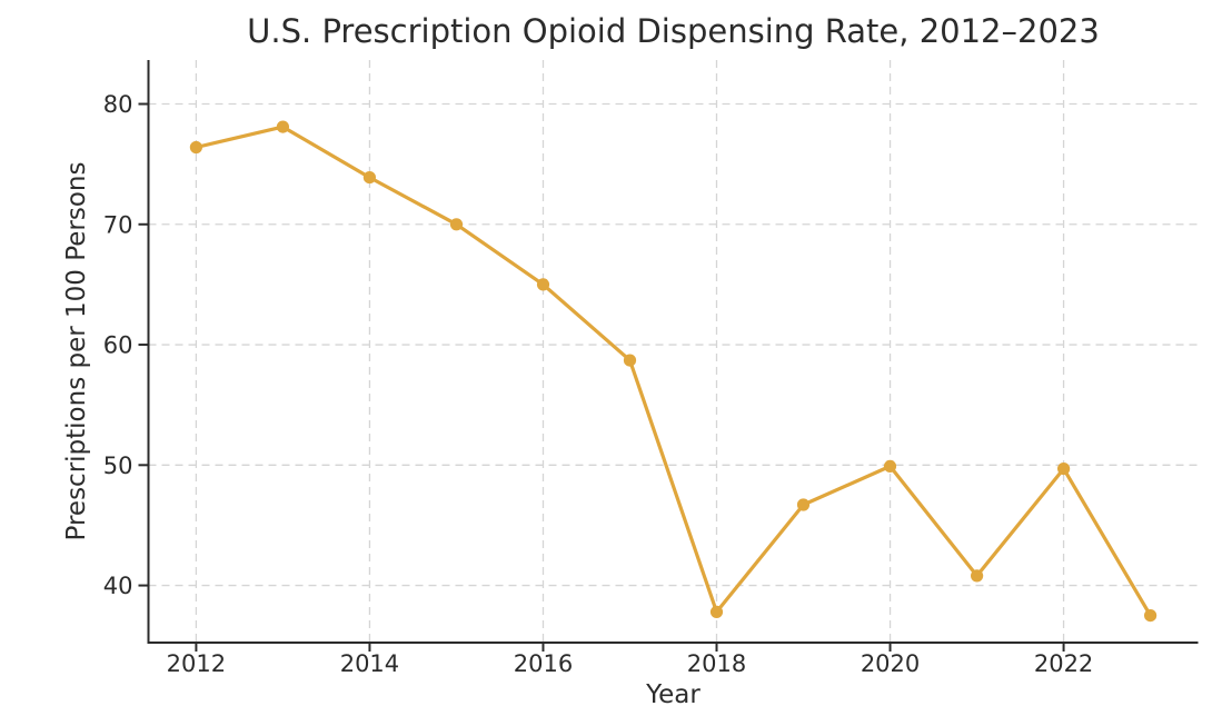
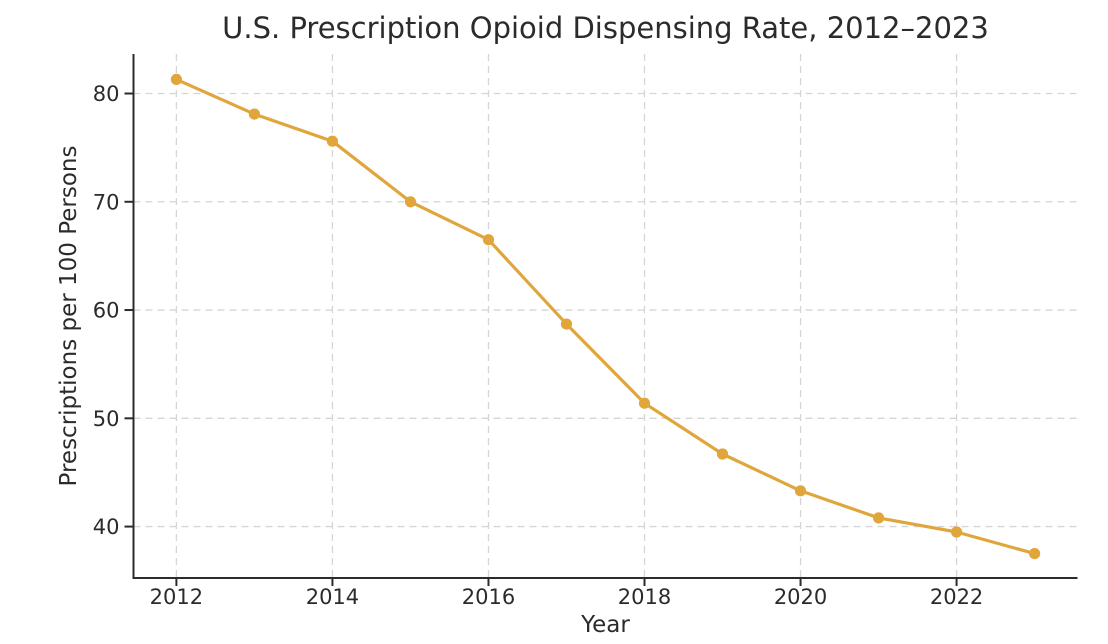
2012: 76.4 -> 81.3
2014: 73.9 -> 75.6
2016: 65.0 -> 66.5
2018: 37.8 -> 51.4
2020: 49.9 -> 43.3
2022: 49.7 -> 39.5
